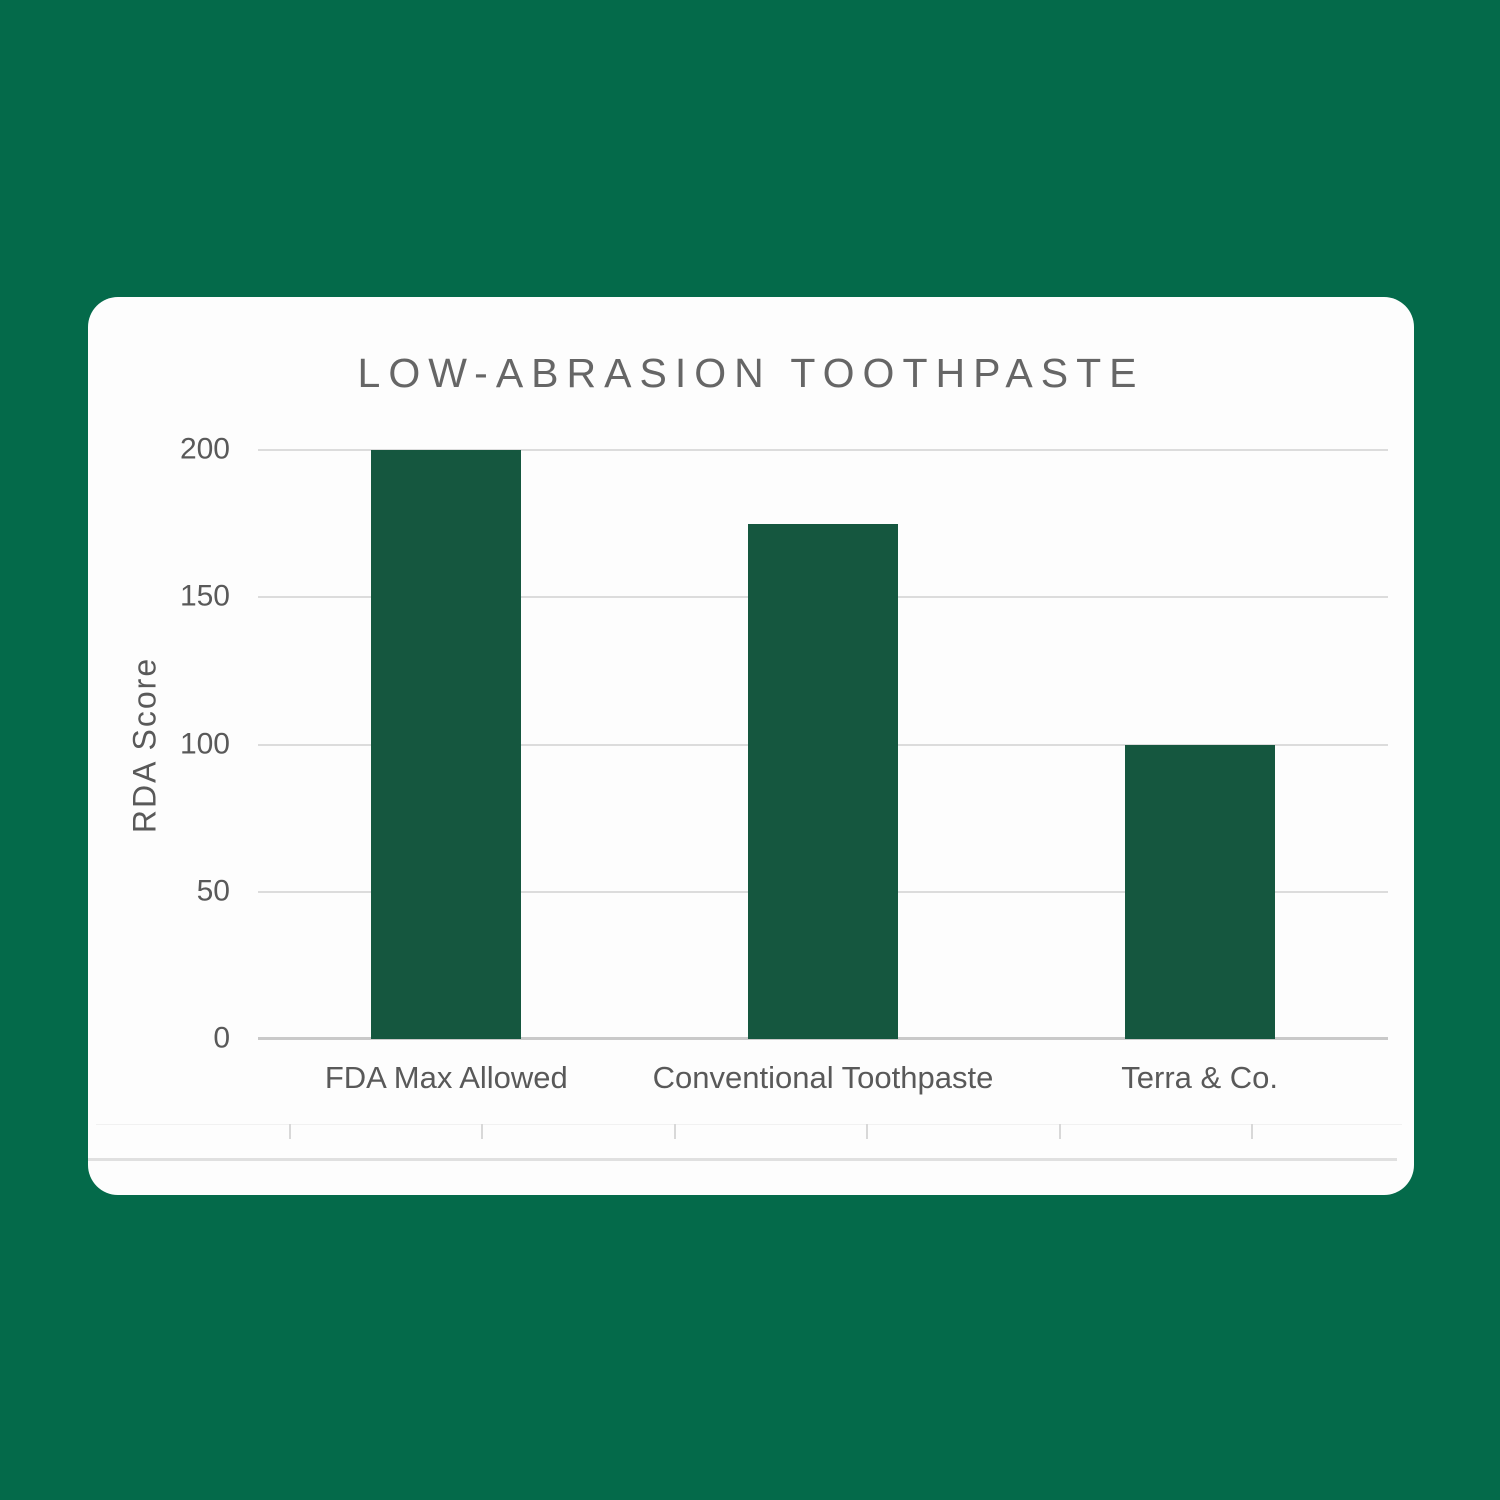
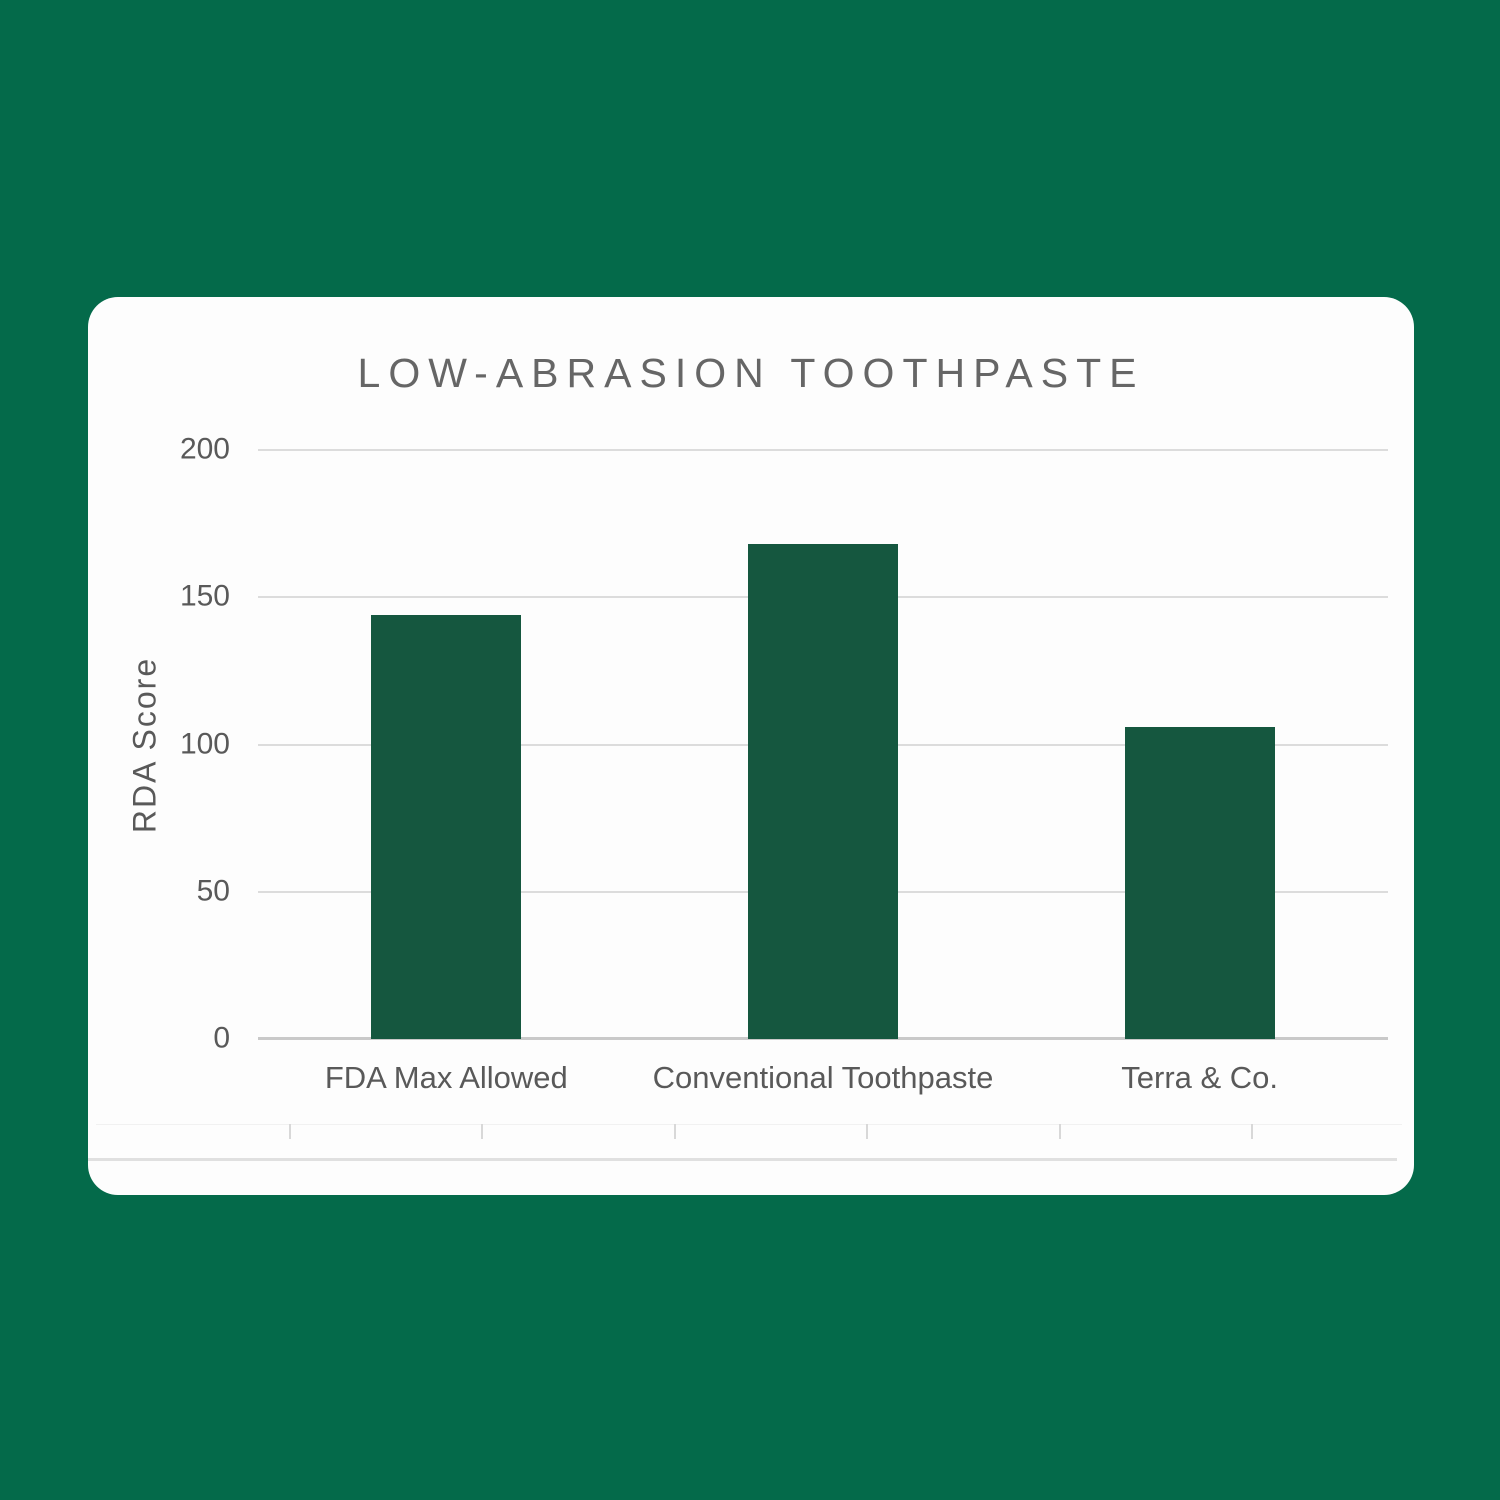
FDA Max Allowed: 200 -> 144
Conventional Toothpaste: 175 -> 168
Terra & Co.: 100 -> 106
